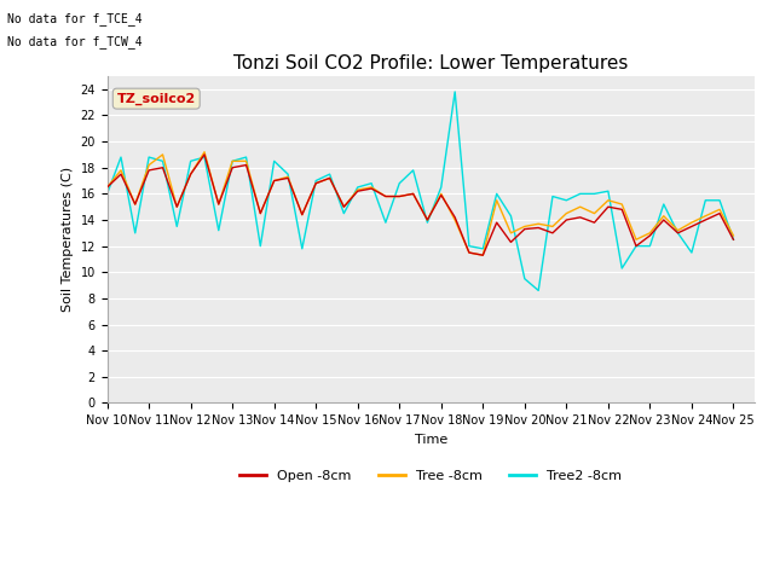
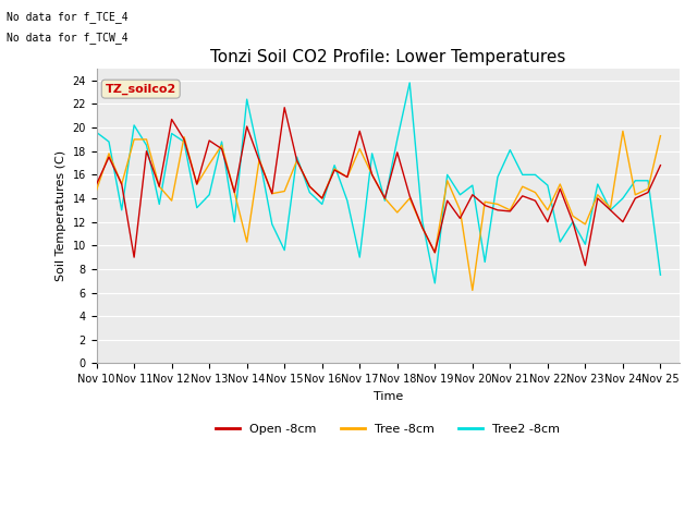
Open -8cm/Nov 10: 16.5 -> 15.2
Tree -8cm/Nov 10: 16.5 -> 14.7
Tree2 -8cm/Nov 10: 16.0 -> 19.6
Open -8cm/Nov 11: 17.8 -> 9.0
Tree -8cm/Nov 11: 18.2 -> 19.0
Tree2 -8cm/Nov 11: 18.8 -> 20.2
Open -8cm/Nov 12: 17.5 -> 20.7
Tree -8cm/Nov 12: 17.5 -> 13.8
Tree2 -8cm/Nov 12: 18.5 -> 19.5
Open -8cm/Nov 13: 18.0 -> 18.9
Tree -8cm/Nov 13: 18.5 -> 16.9
Tree2 -8cm/Nov 13: 18.5 -> 14.3
Open -8cm/Nov 14: 17.0 -> 20.1
Tree -8cm/Nov 14: 17.0 -> 10.3
Tree2 -8cm/Nov 14: 18.5 -> 22.4
Open -8cm/Nov 15: 16.8 -> 21.7
Tree -8cm/Nov 15: 16.8 -> 14.6
Tree2 -8cm/Nov 15: 17.0 -> 9.6
Open -8cm/Nov 16: 16.2 -> 14.0
Tree -8cm/Nov 16: 16.3 -> 14.0
Tree2 -8cm/Nov 16: 16.5 -> 13.5
Open -8cm/Nov 17: 15.8 -> 19.7
Tree -8cm/Nov 17: 15.8 -> 18.2
Tree2 -8cm/Nov 17: 16.8 -> 9.0
Open -8cm/Nov 18: 15.9 -> 17.9
Tree -8cm/Nov 18: 16.0 -> 12.8
Tree2 -8cm/Nov 18: 16.5 -> 19.0
Open -8cm/Nov 19: 11.3 -> 9.4
Tree -8cm/Nov 19: 11.3 -> 9.4
Tree2 -8cm/Nov 19: 11.8 -> 6.8
Open -8cm/Nov 20: 13.3 -> 14.3
Tree -8cm/Nov 20: 13.5 -> 6.2
Tree2 -8cm/Nov 20: 9.5 -> 15.1
Open -8cm/Nov 21: 14.0 -> 12.9
Tree -8cm/Nov 21: 14.5 -> 13.0
Tree2 -8cm/Nov 21: 15.5 -> 18.1
Open -8cm/Nov 22: 15.0 -> 12.0
Tree -8cm/Nov 22: 15.5 -> 13.0
Tree2 -8cm/Nov 22: 16.2 -> 15.1
Open -8cm/Nov 23: 12.8 -> 8.3
Tree -8cm/Nov 23: 13.0 -> 11.8
Tree2 -8cm/Nov 23: 12.0 -> 10.1
Open -8cm/Nov 24: 13.5 -> 12.0
Tree -8cm/Nov 24: 13.8 -> 19.7
Tree2 -8cm/Nov 24: 11.5 -> 14.0
Open -8cm/Nov 25: 12.5 -> 16.8
Tree -8cm/Nov 25: 12.8 -> 19.3
Tree2 -8cm/Nov 25: 12.5 -> 7.5
